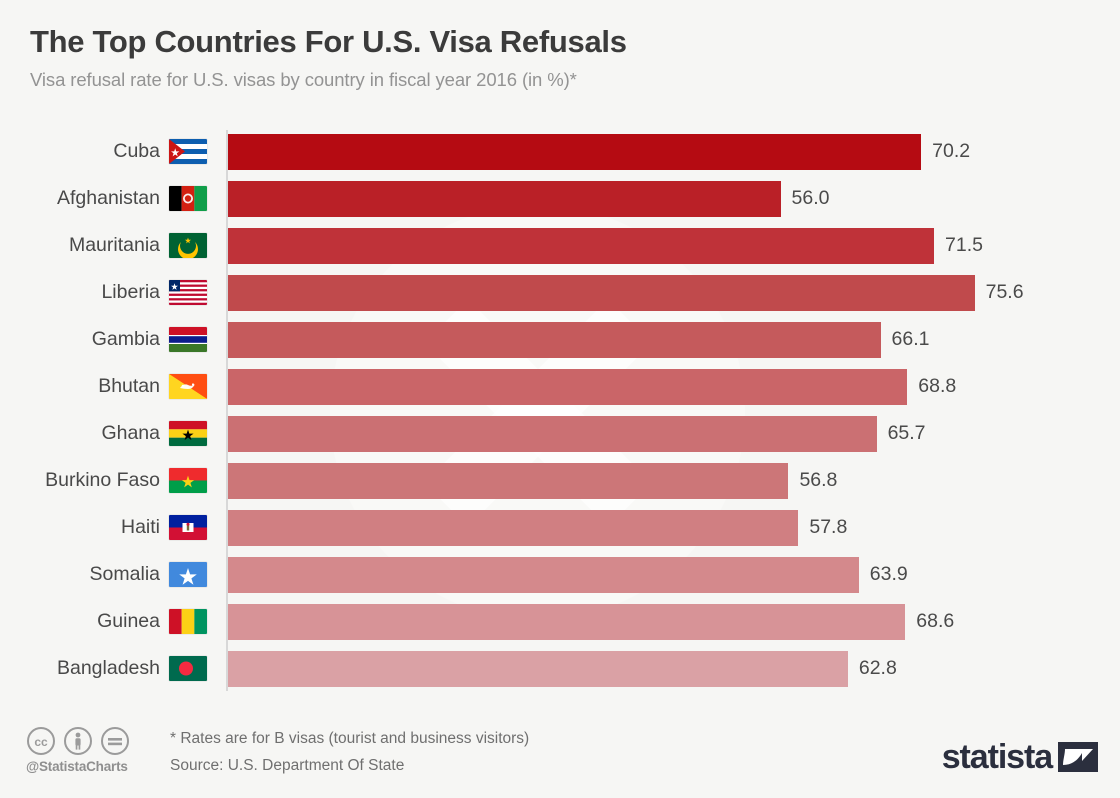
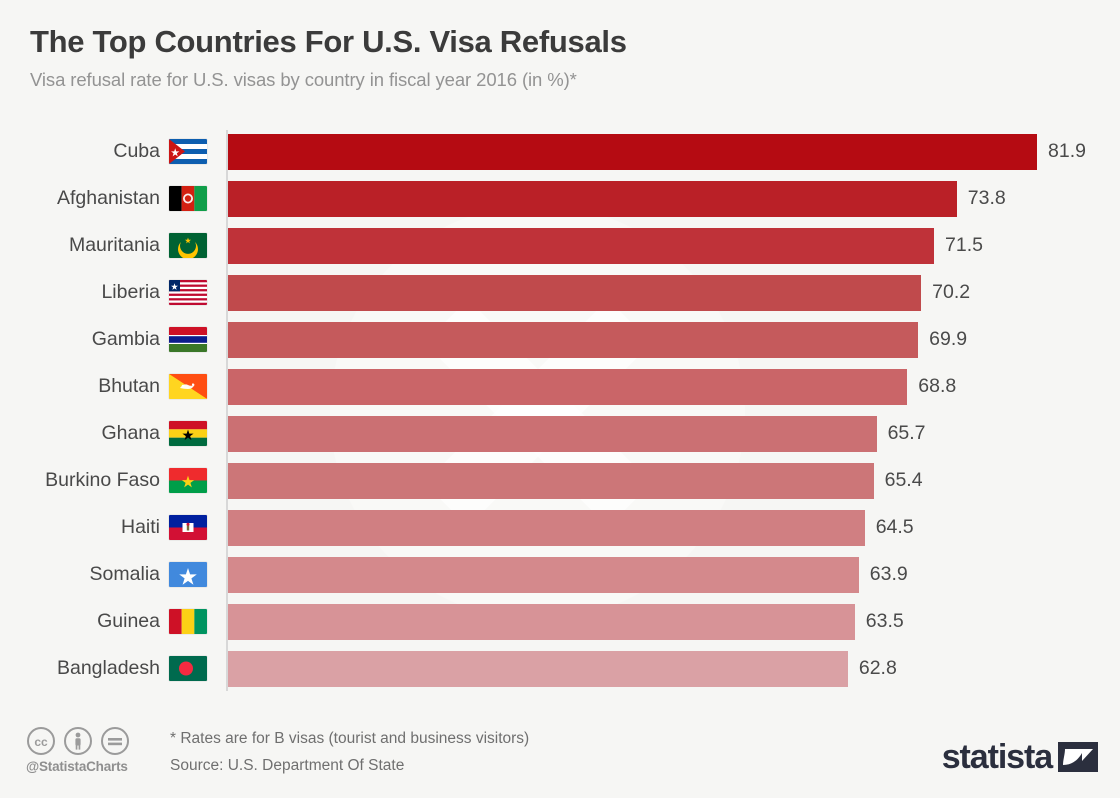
Cuba: 70.2 -> 81.9
Afghanistan: 56.0 -> 73.8
Liberia: 75.6 -> 70.2
Gambia: 66.1 -> 69.9
Burkino Faso: 56.8 -> 65.4
Haiti: 57.8 -> 64.5
Guinea: 68.6 -> 63.5
